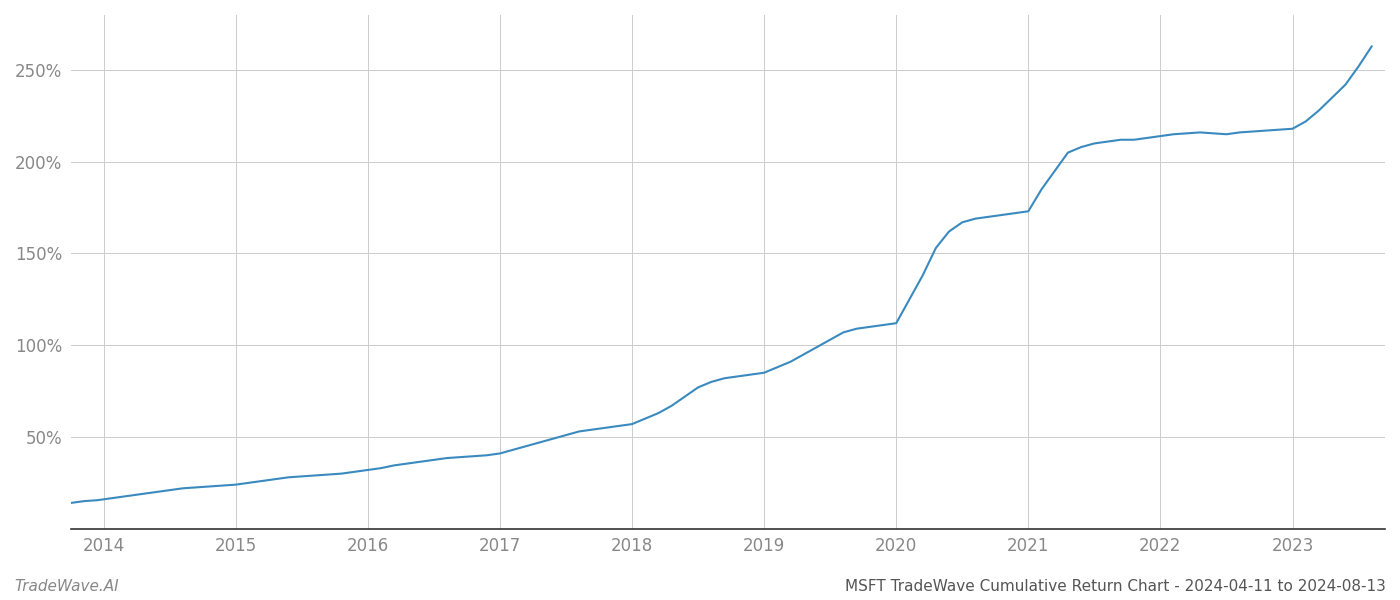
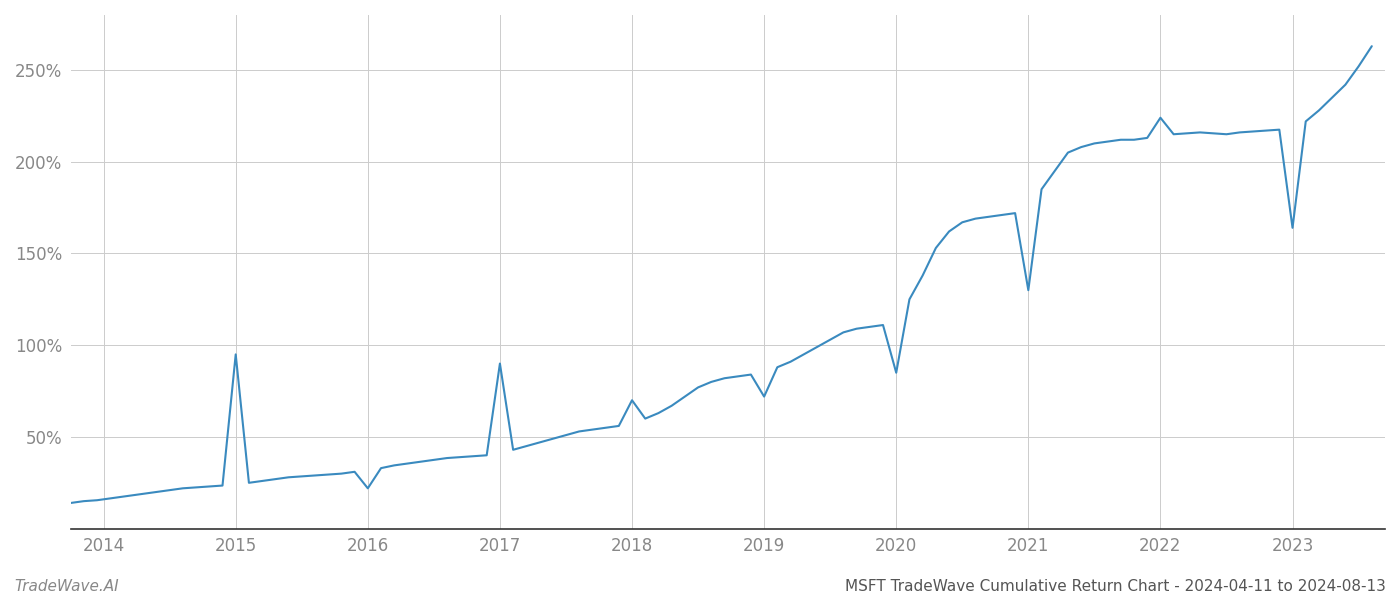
2015: 24% -> 95%
2016: 32% -> 22%
2017: 41% -> 90%
2018: 57% -> 70%
2019: 85% -> 72%
2020: 112% -> 85%
2021: 173% -> 130%
2022: 214% -> 224%
2023: 218% -> 164%
